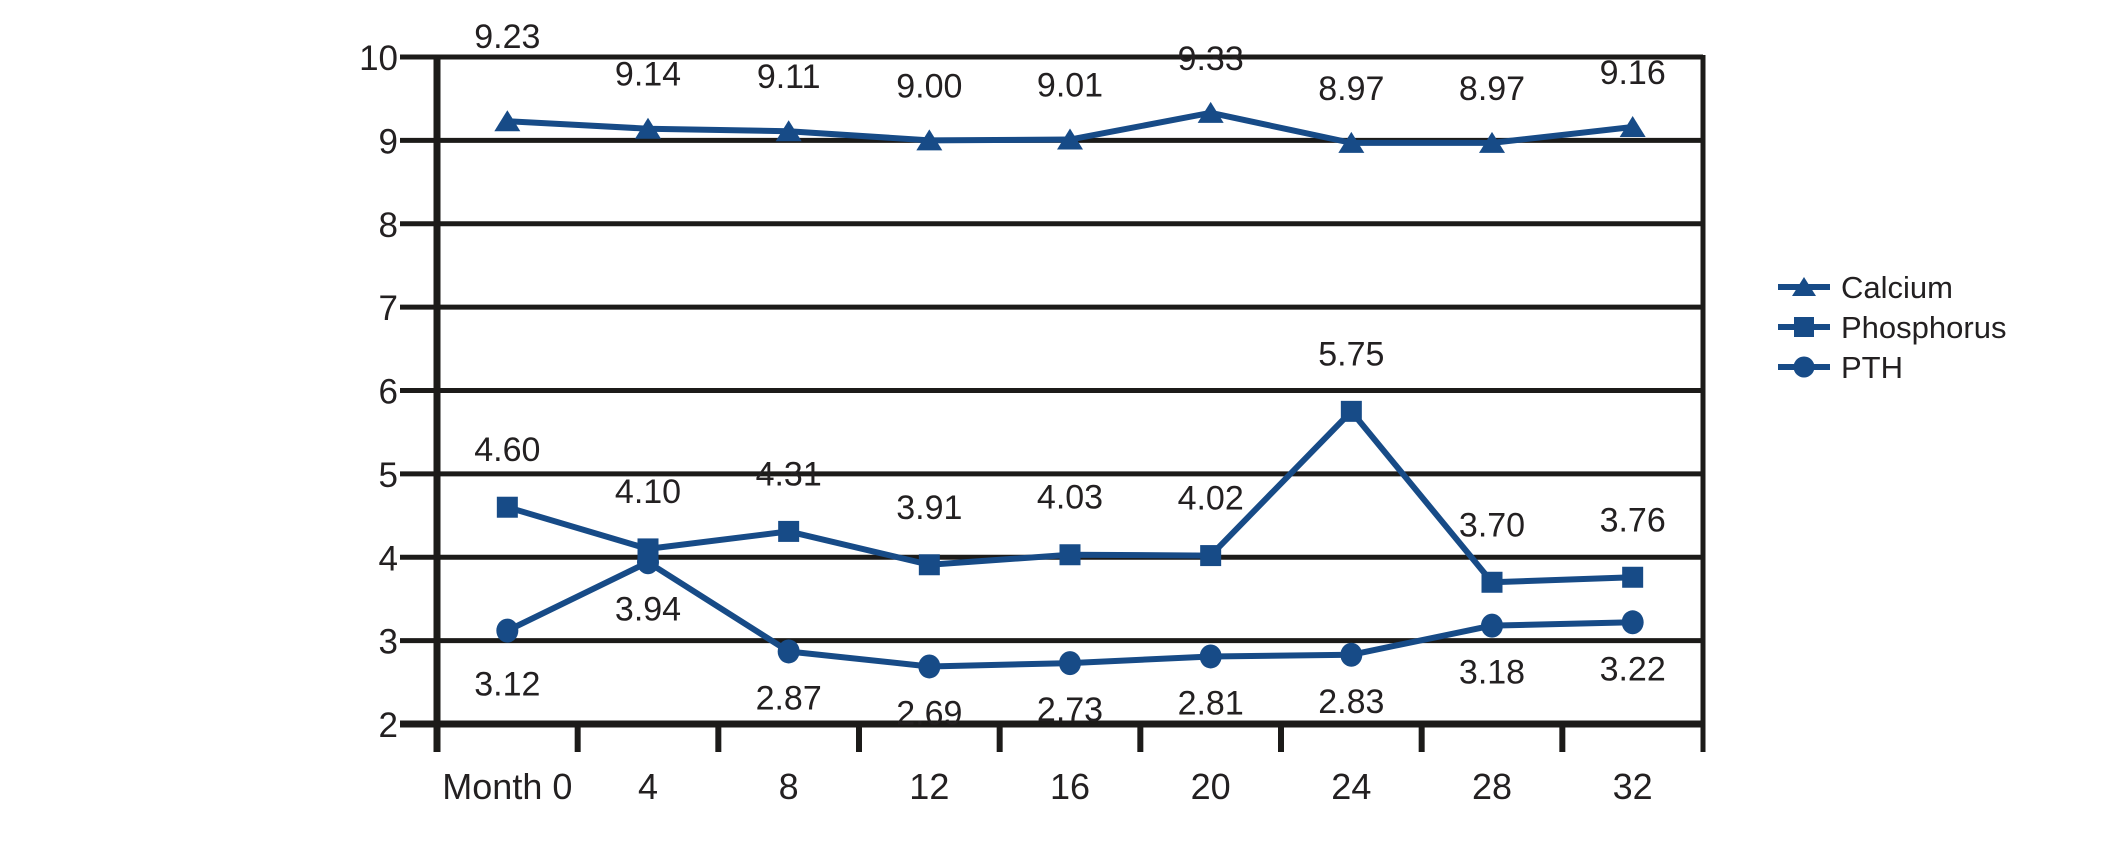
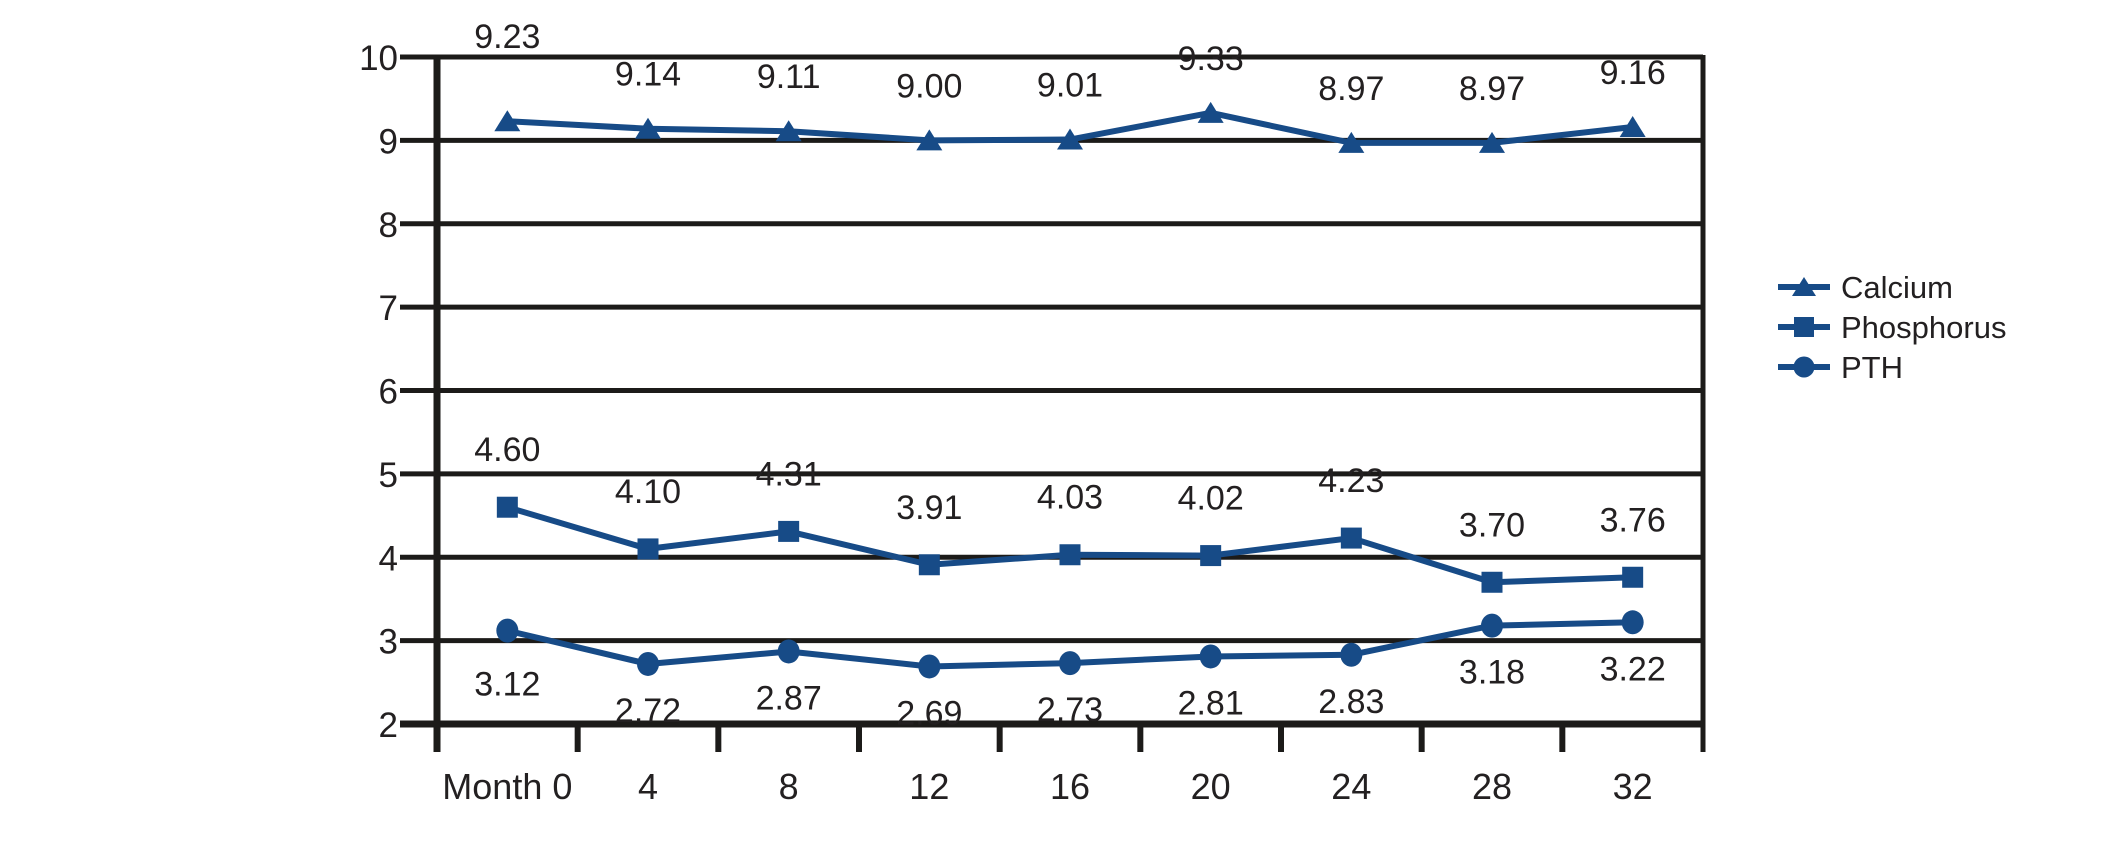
PTH/4: 3.94 -> 2.72
Phosphorus/24: 5.75 -> 4.23
